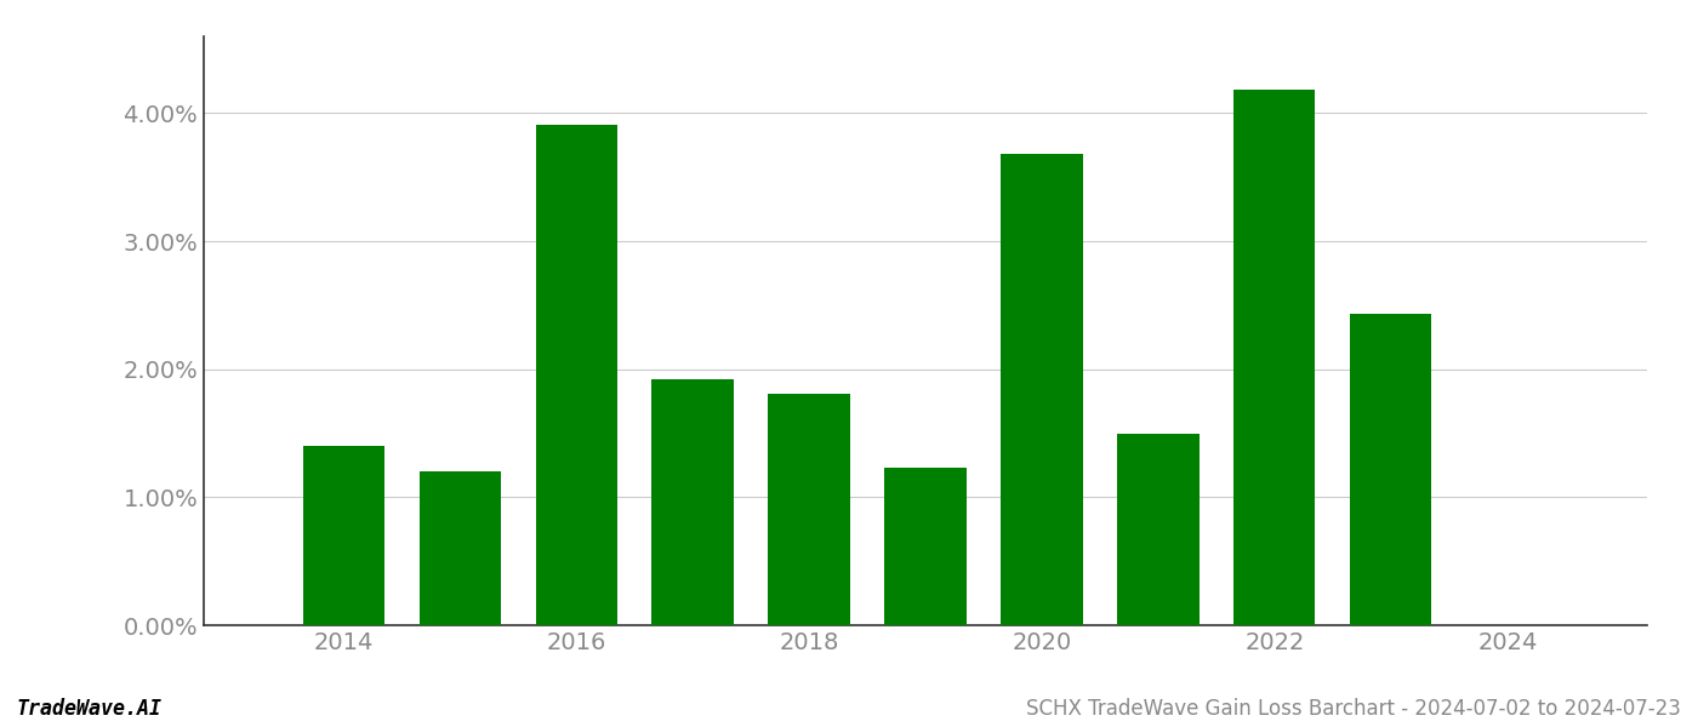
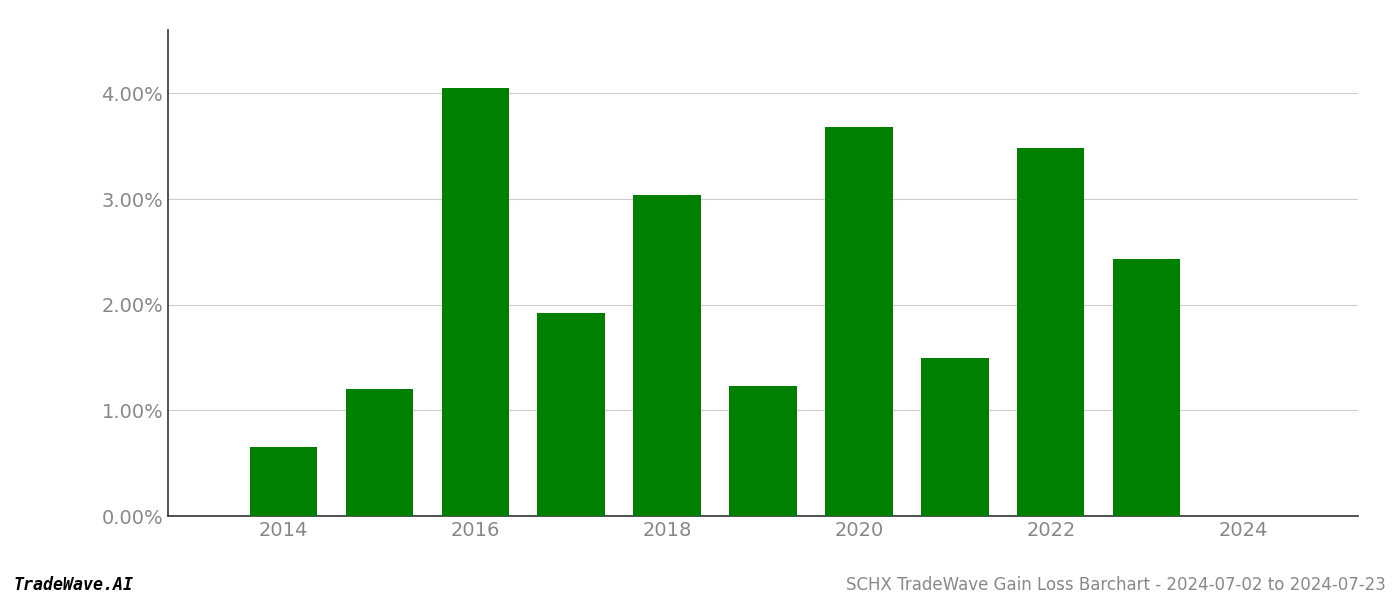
2014: 1.40% -> 0.65%
2016: 3.91% -> 4.05%
2018: 1.81% -> 3.04%
2022: 4.18% -> 3.48%
